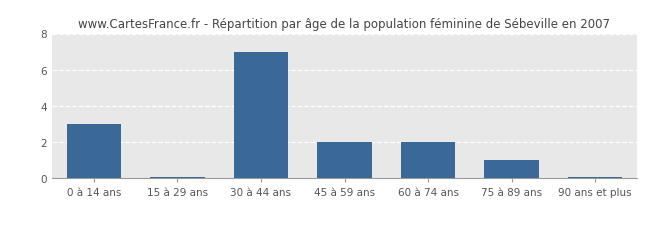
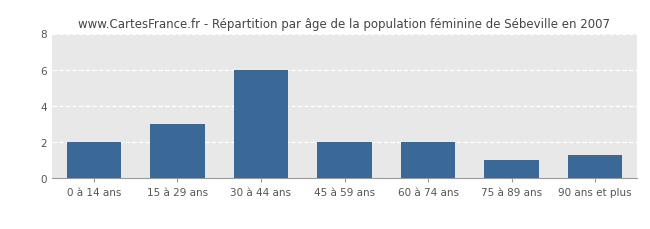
0 à 14 ans: 3.0 -> 2.0
15 à 29 ans: 0.1 -> 3.0
30 à 44 ans: 7.0 -> 6.0
90 ans et plus: 0.1 -> 1.3
